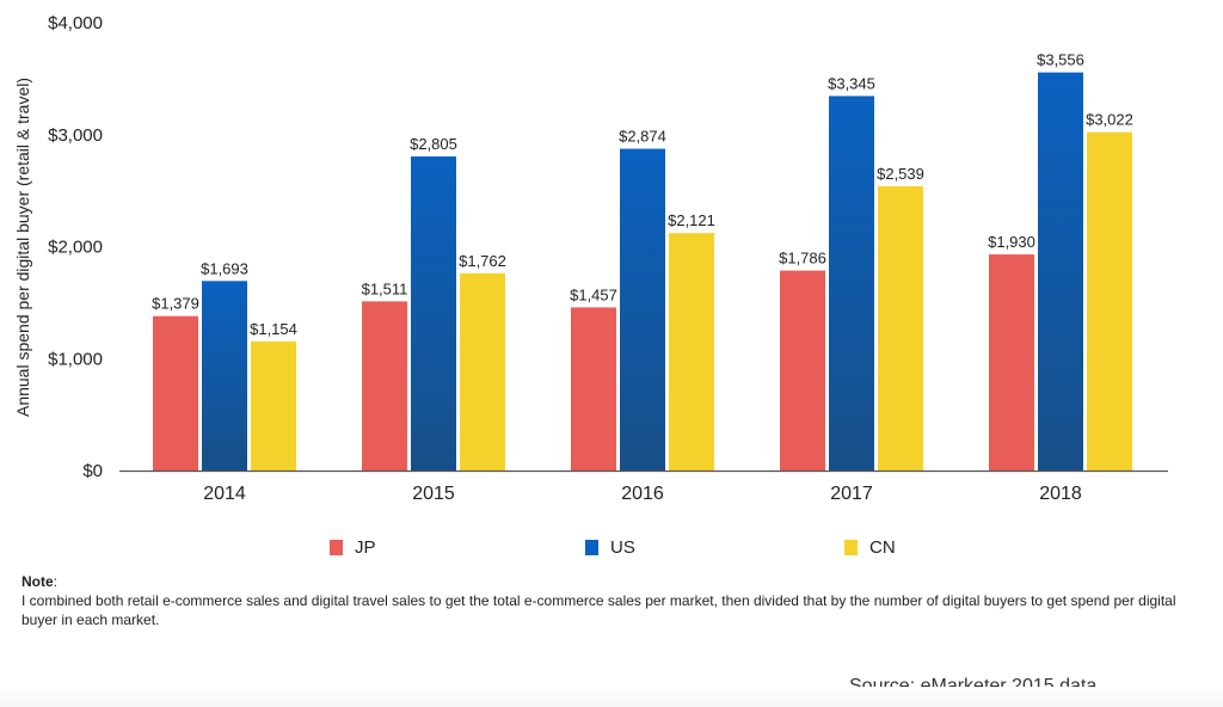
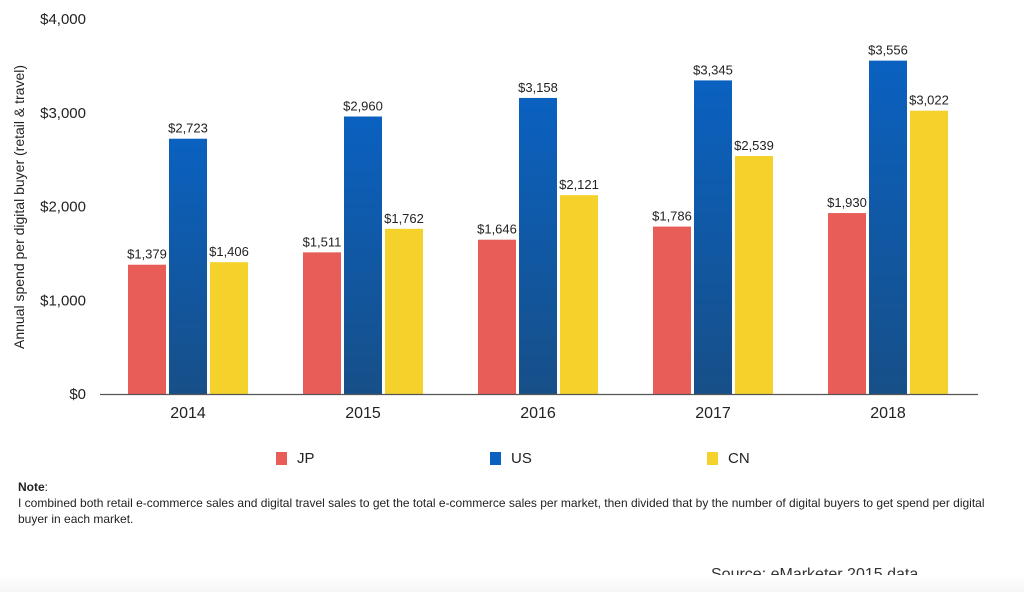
US/2014: $1,693 -> $2,723
CN/2014: $1,154 -> $1,406
US/2015: $2,805 -> $2,960
JP/2016: $1,457 -> $1,646
US/2016: $2,874 -> $3,158
